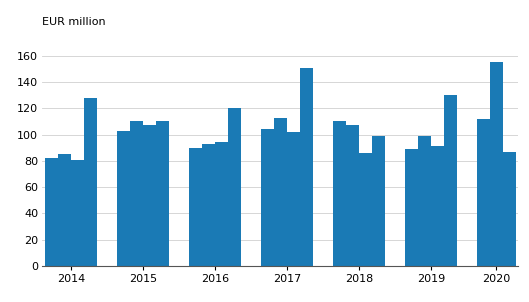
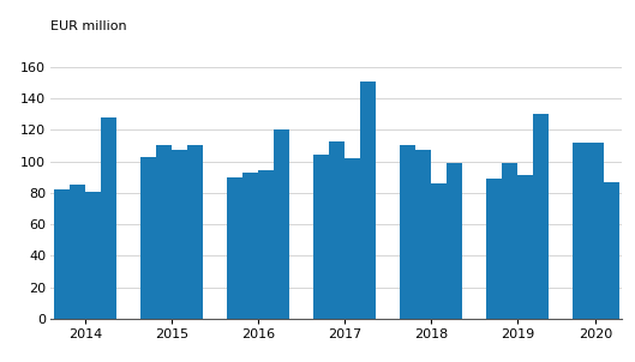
2020: 155 -> 112
